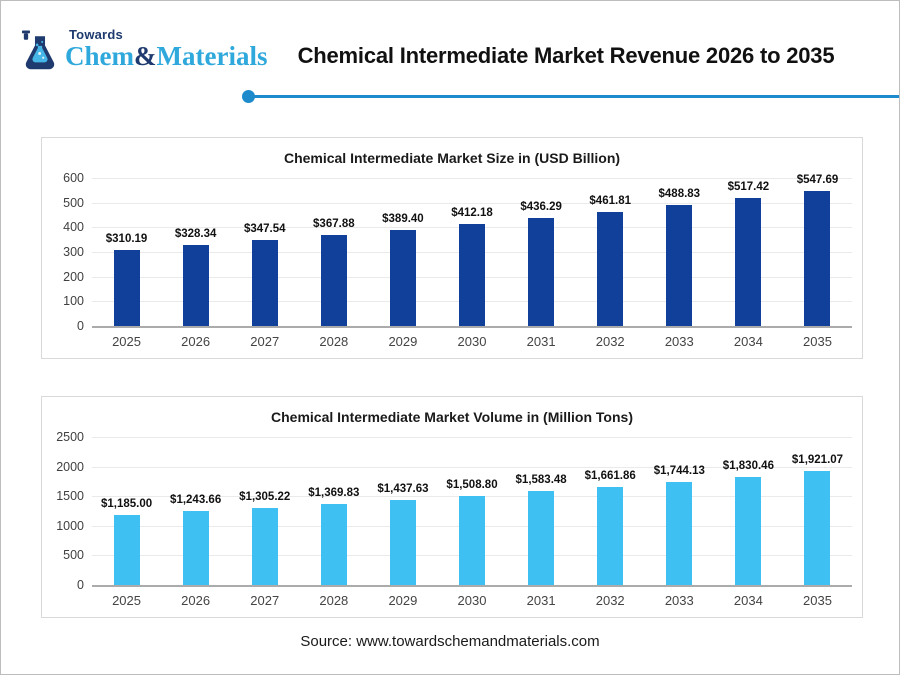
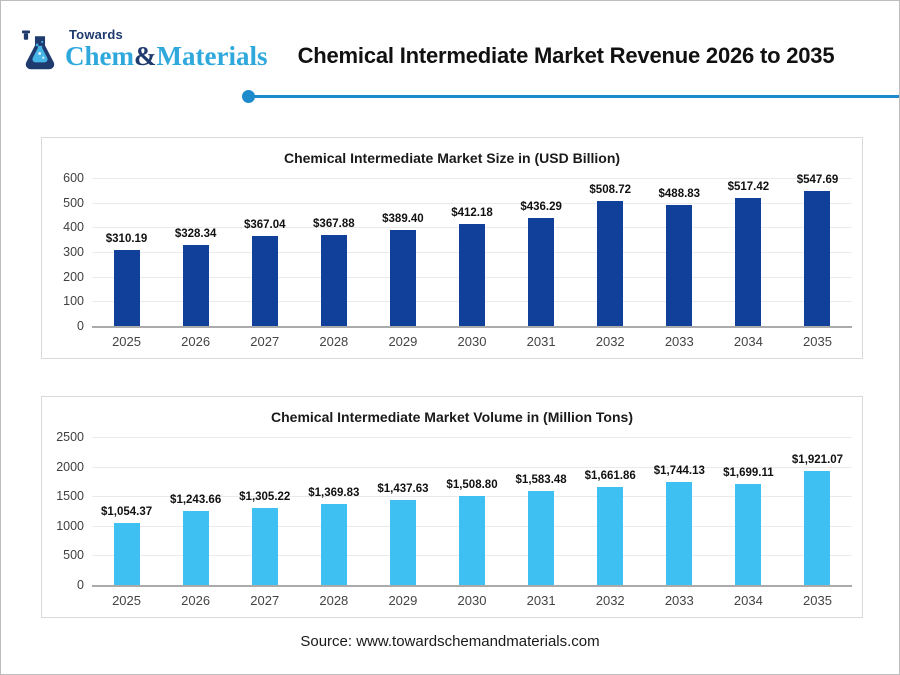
Chemical Intermediate Market Size in (USD Billion)/2027: $347.54 -> $367.04
Chemical Intermediate Market Size in (USD Billion)/2032: $461.81 -> $508.72
Chemical Intermediate Market Volume in (Million Tons)/2025: $1,185.00 -> $1,054.37
Chemical Intermediate Market Volume in (Million Tons)/2034: $1,830.46 -> $1,699.11
